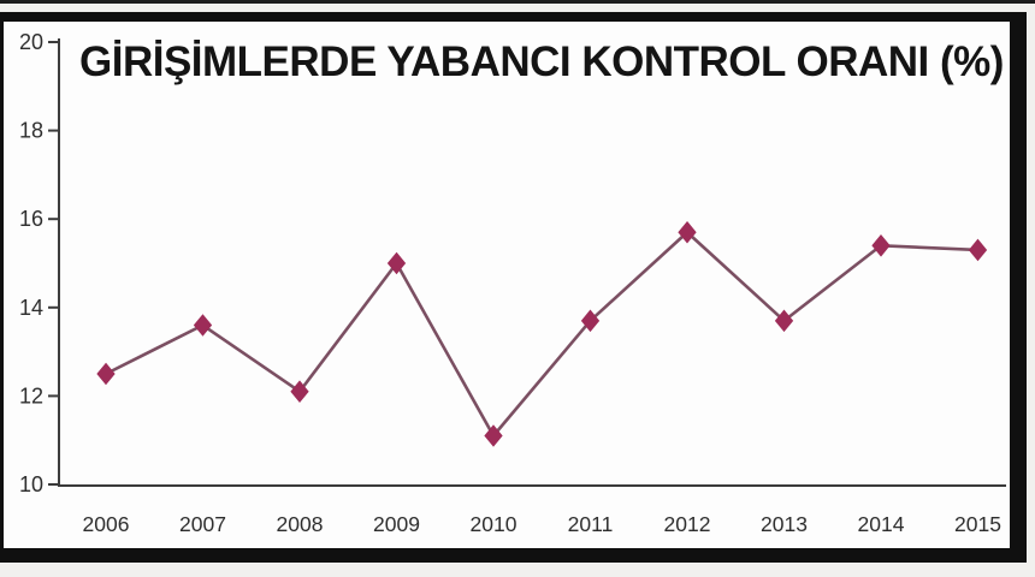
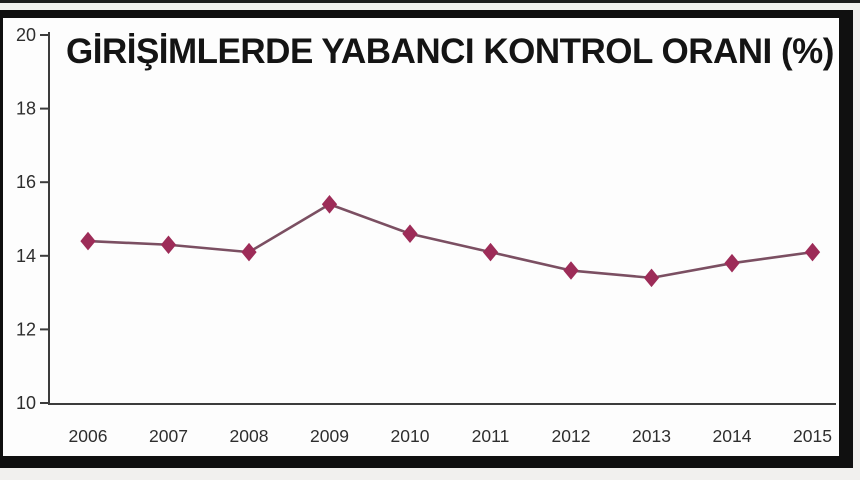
2006: 12.5 -> 14.4
2007: 13.6 -> 14.3
2008: 12.1 -> 14.1
2009: 15.0 -> 15.4
2010: 11.1 -> 14.6
2011: 13.7 -> 14.1
2012: 15.7 -> 13.6
2013: 13.7 -> 13.4
2014: 15.4 -> 13.8
2015: 15.3 -> 14.1
